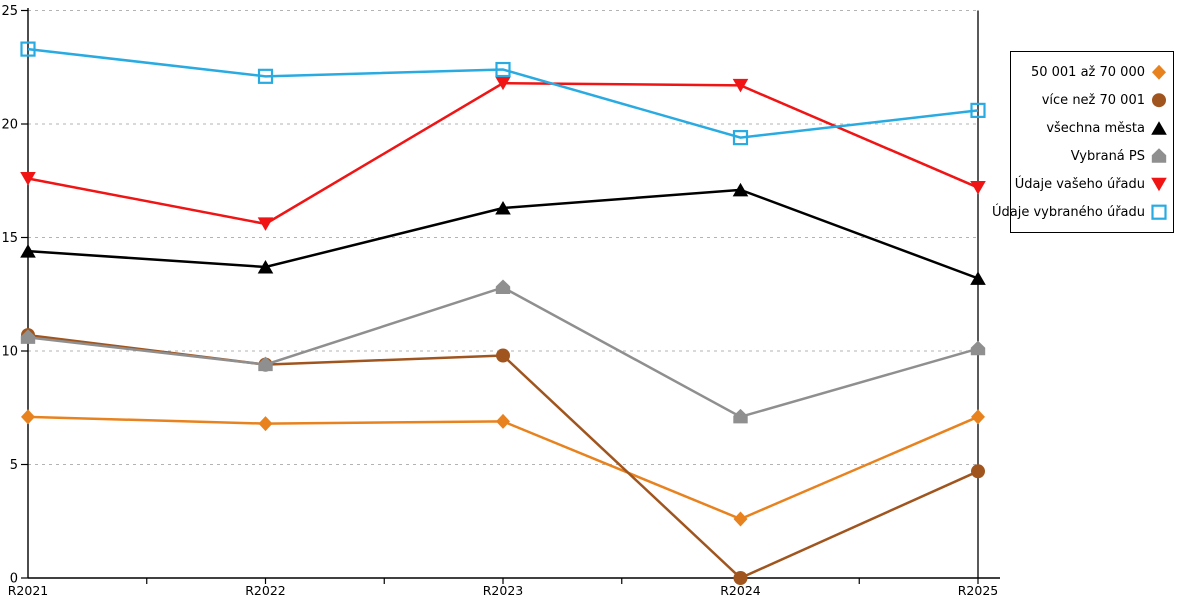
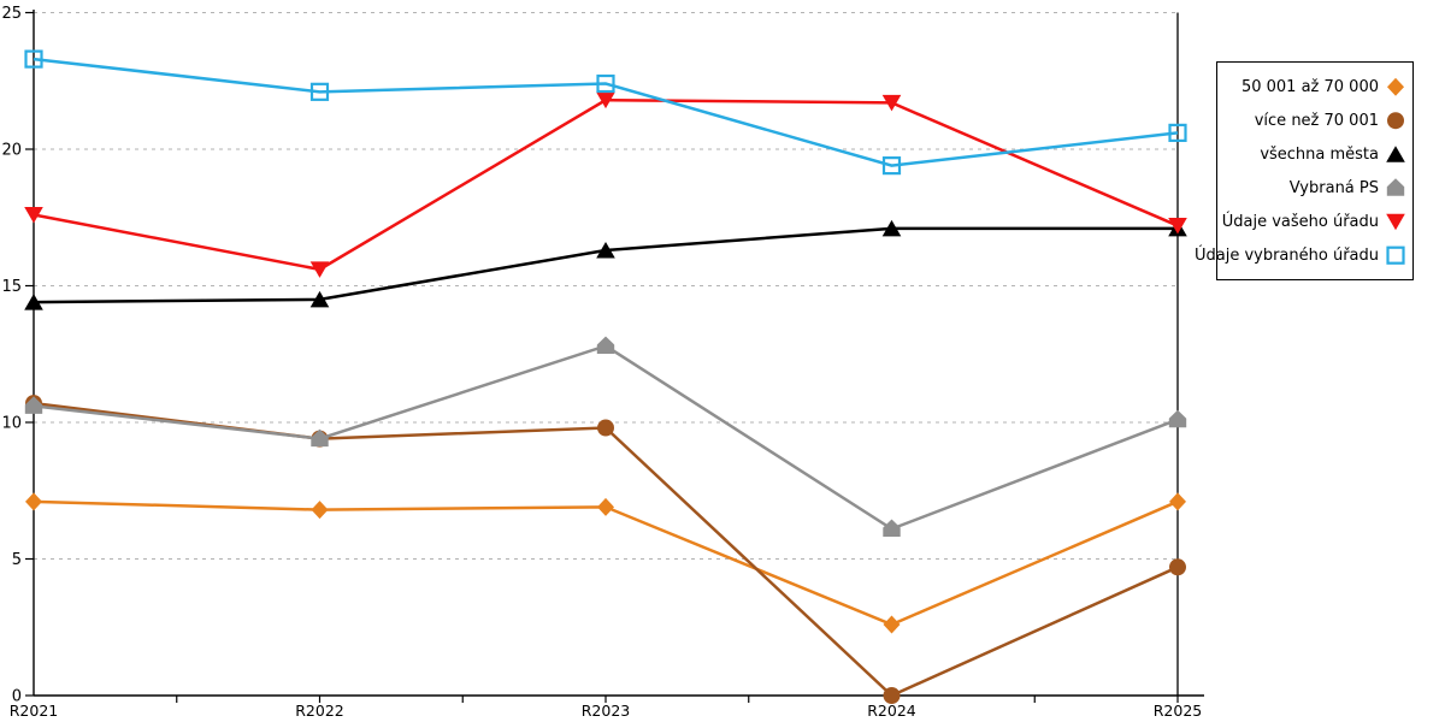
všechna města/R2022: 13.7 -> 14.5
Vybraná PS/R2024: 7.1 -> 6.1
všechna města/R2025: 13.2 -> 17.1
